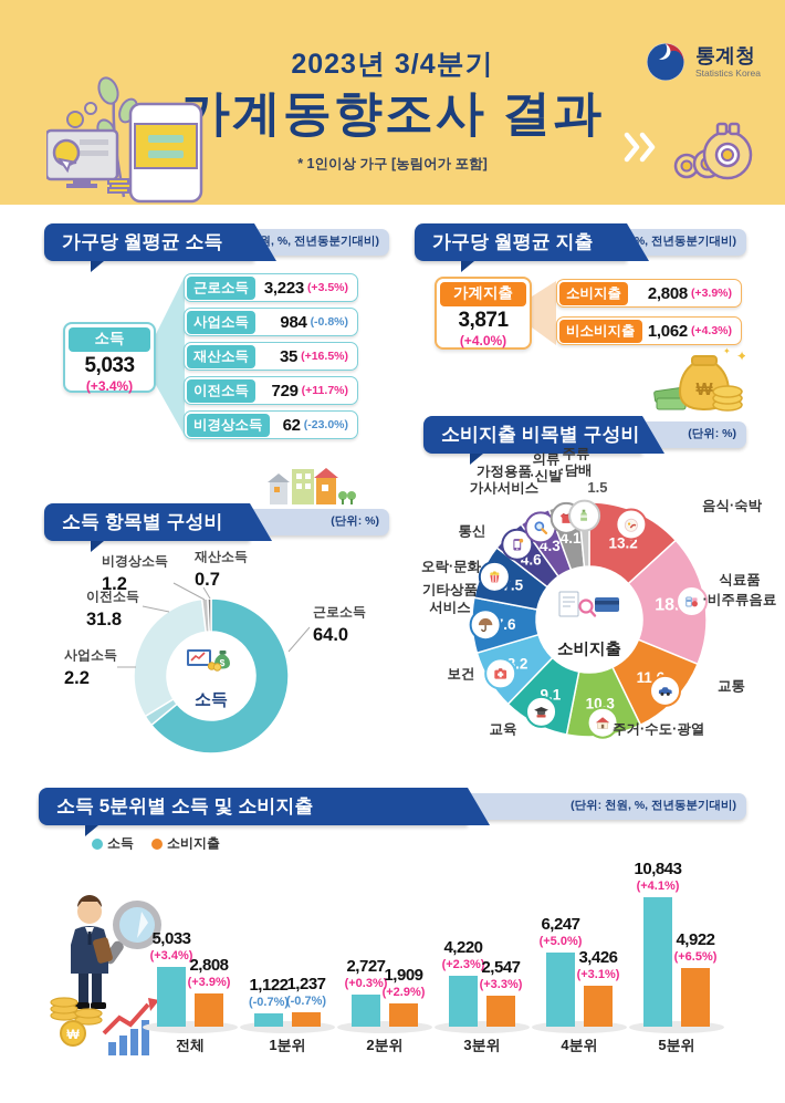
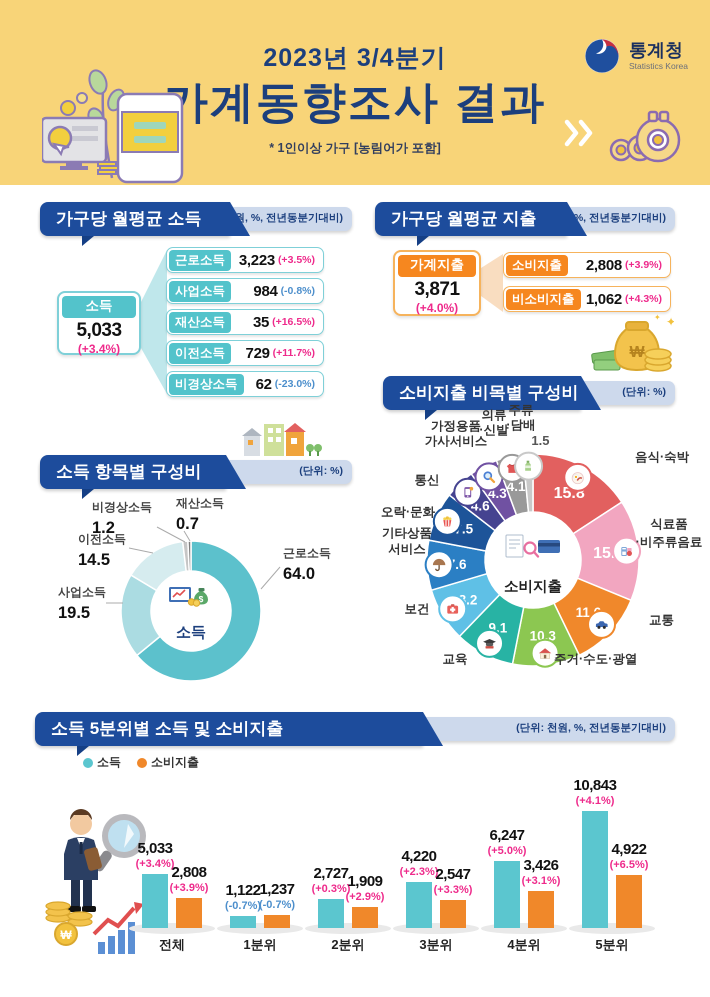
소득 항목별 구성비/사업소득: 2.2 -> 19.5
소득 항목별 구성비/이전소득: 31.8 -> 14.5
소비지출 비목별 구성비/음식·숙박: 13.2 -> 15.8
소비지출 비목별 구성비/식료품·비주류음료: 18.0 -> 15.4
